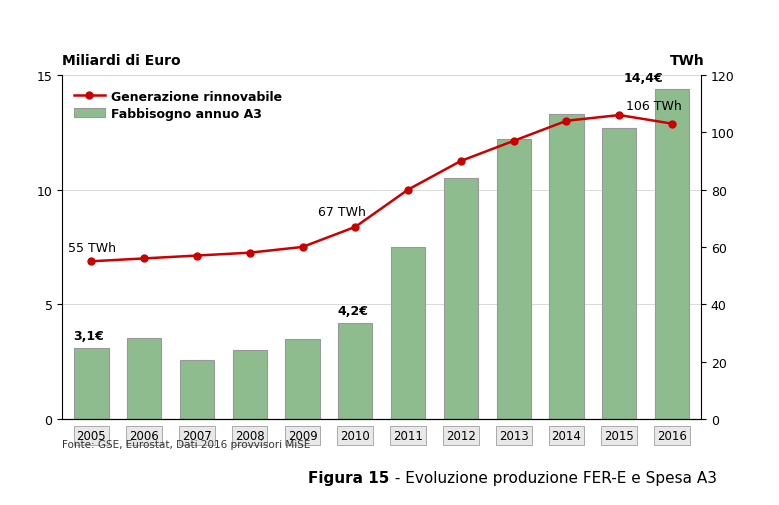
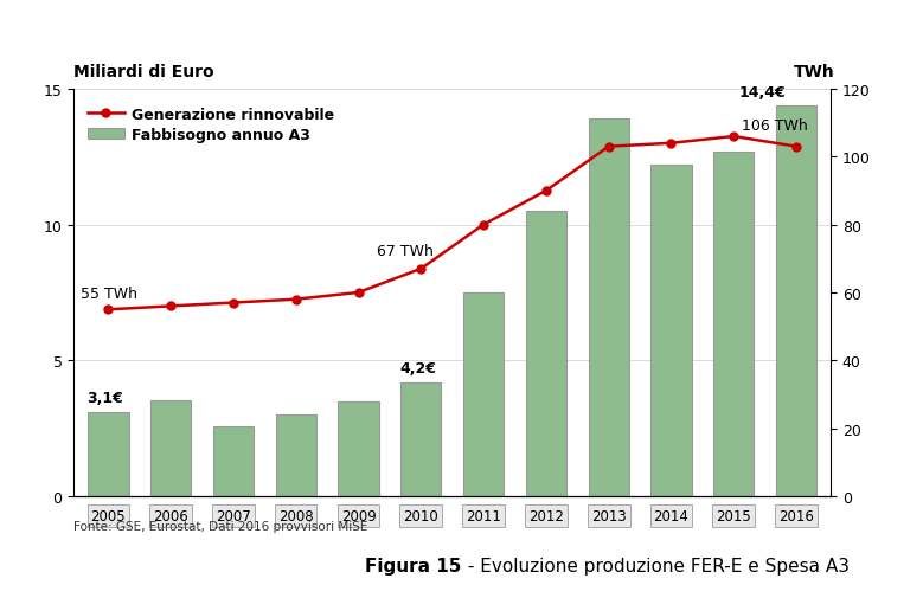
Fabbisogno annuo A3/2013: 12.20 -> 13.90
Generazione rinnovabile/2013: 97 -> 103
Fabbisogno annuo A3/2014: 13.30 -> 12.20
